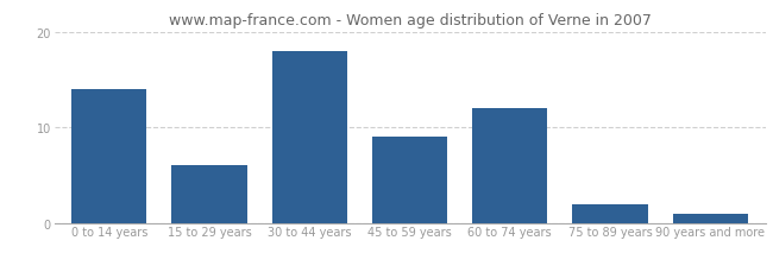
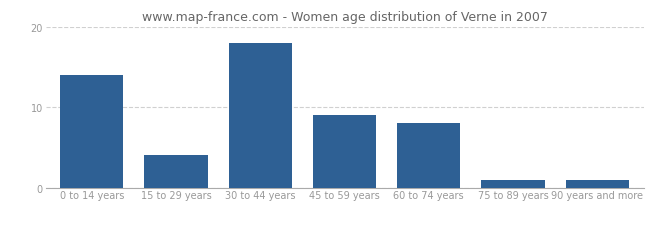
15 to 29 years: 6 -> 4
60 to 74 years: 12 -> 8
75 to 89 years: 2 -> 1
